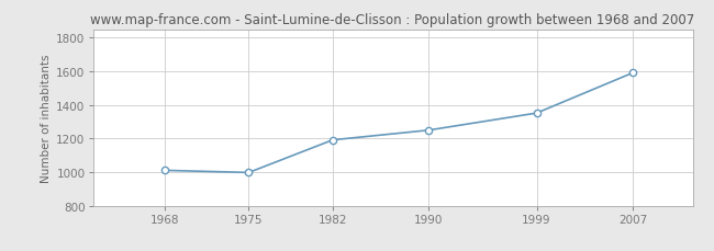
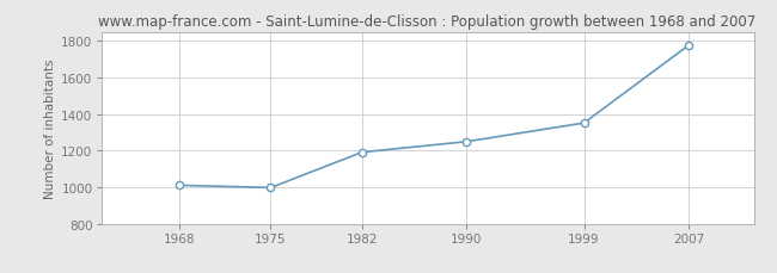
2007: 1590 -> 1780
